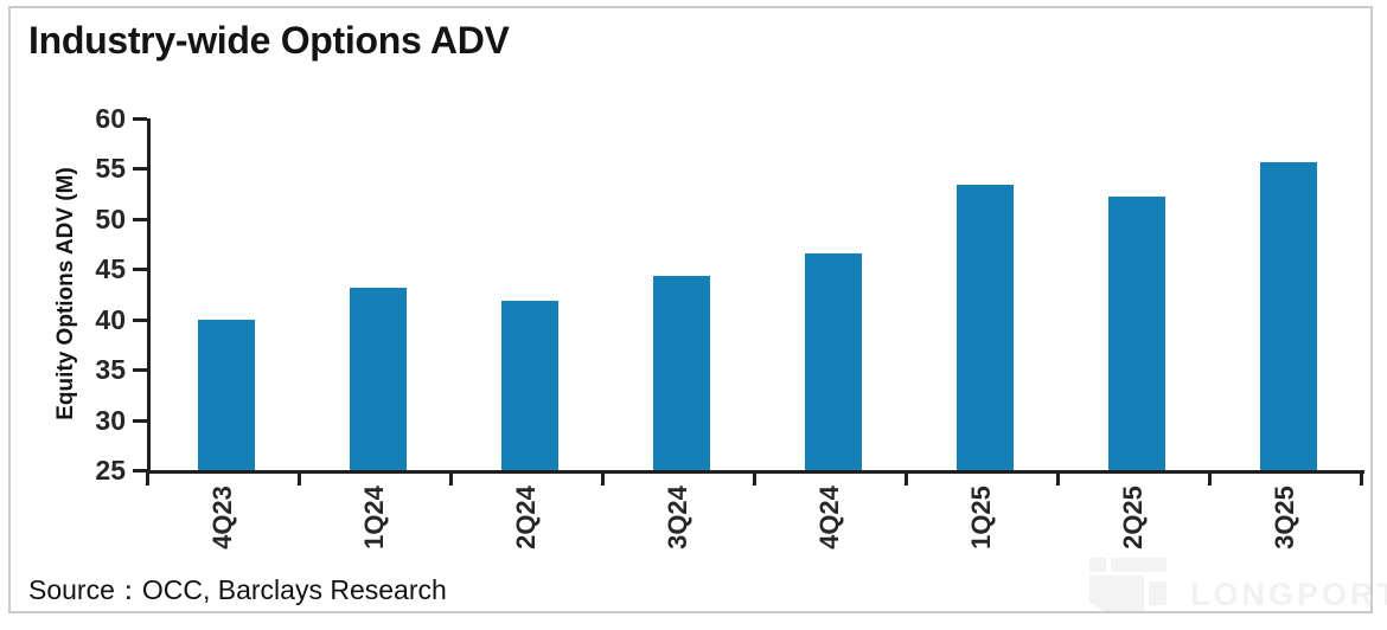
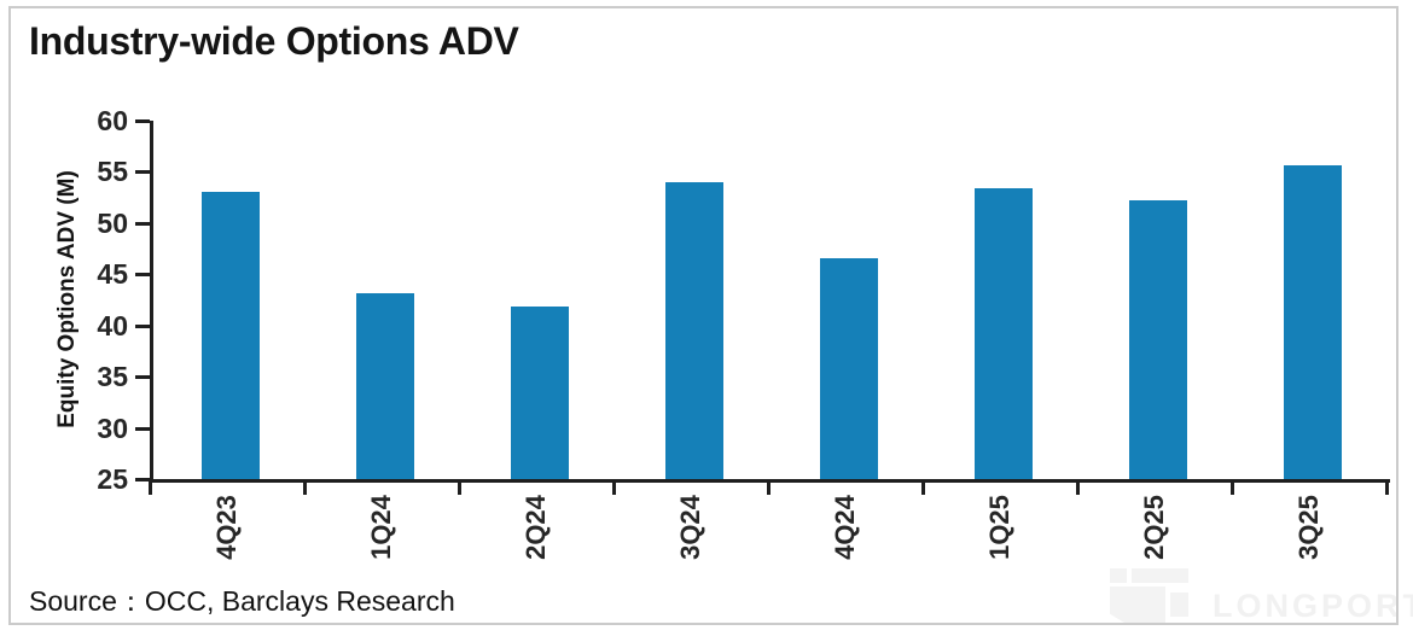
4Q23: 40 -> 53
3Q24: 44 -> 54
